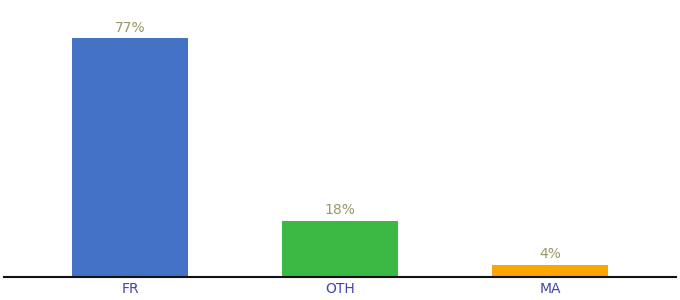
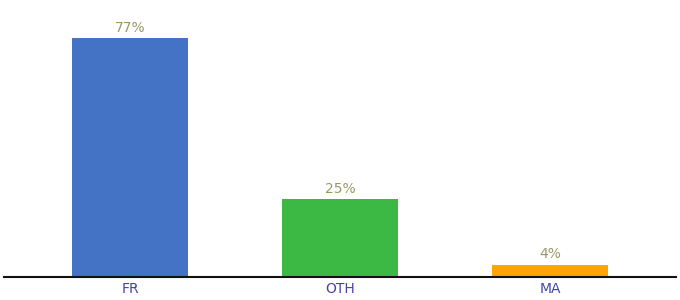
OTH: 18% -> 25%
